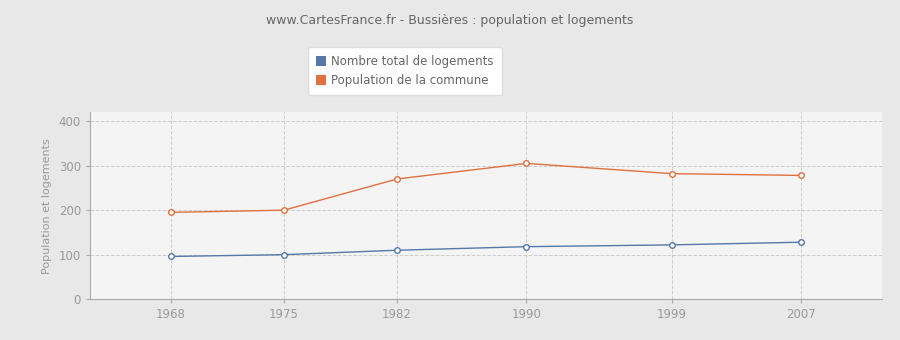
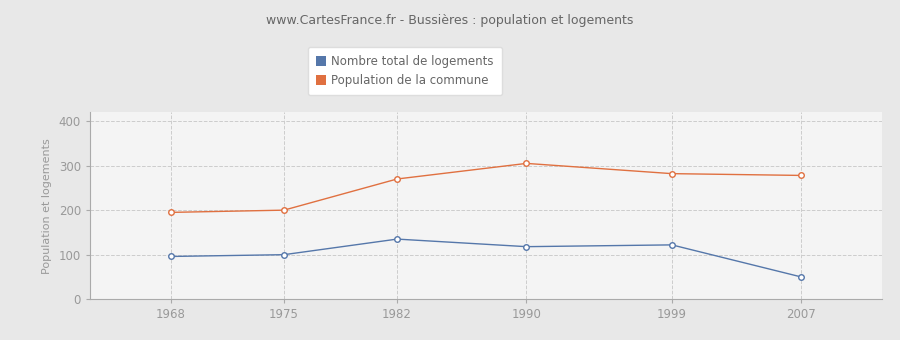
Nombre total de logements/1982: 110 -> 135
Nombre total de logements/2007: 128 -> 50
